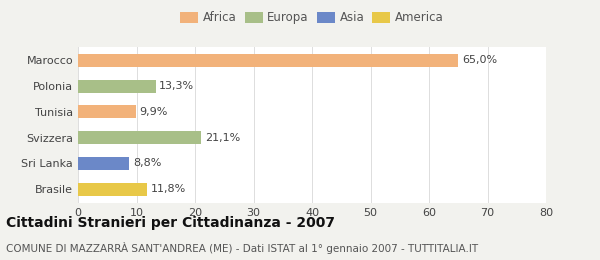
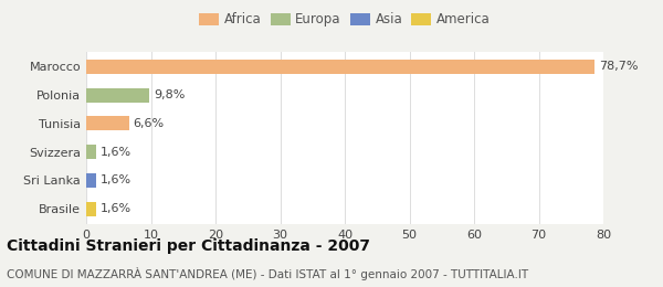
Marocco: 65,0% -> 78,7%
Polonia: 13,3% -> 9,8%
Tunisia: 9,9% -> 6,6%
Svizzera: 21,1% -> 1,6%
Sri Lanka: 8,8% -> 1,6%
Brasile: 11,8% -> 1,6%
